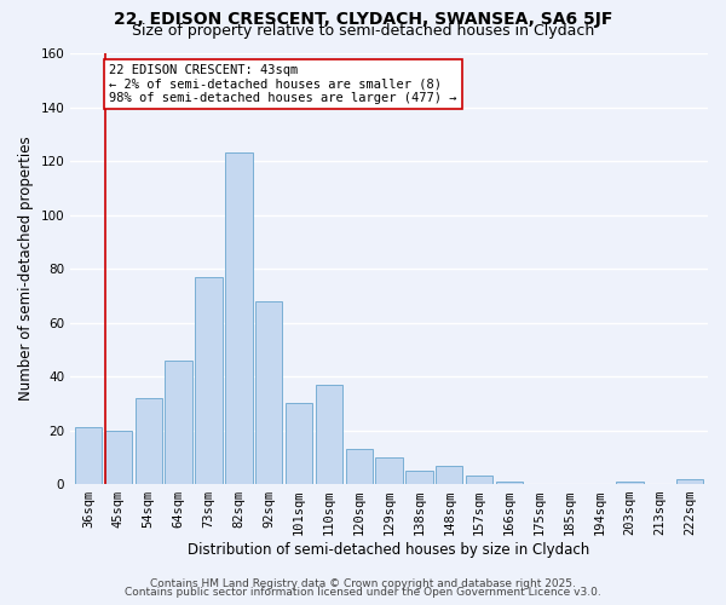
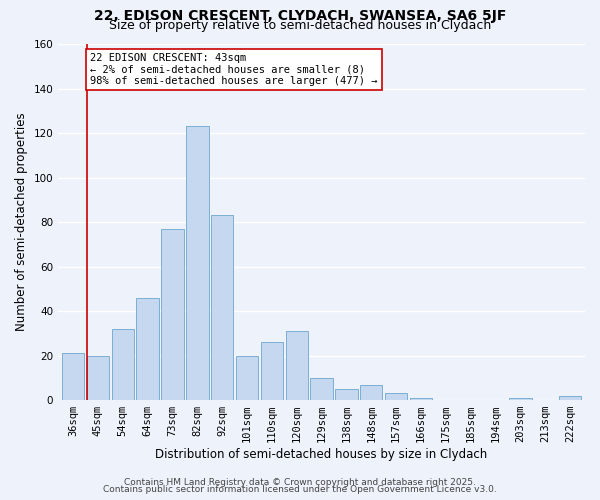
92sqm: 68 -> 83
101sqm: 30 -> 20
110sqm: 37 -> 26
120sqm: 13 -> 31
